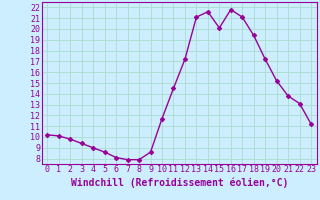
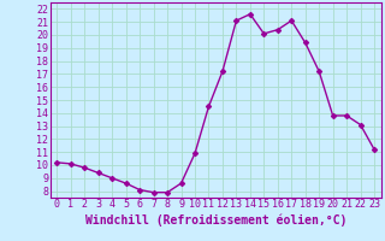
10: 11.7 -> 10.9
16: 21.8 -> 20.4
20: 15.2 -> 13.8
